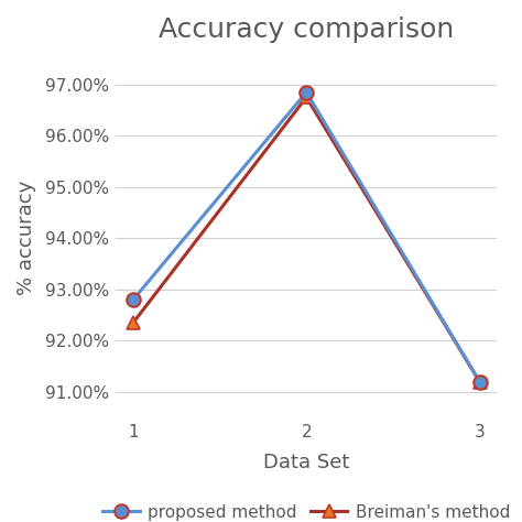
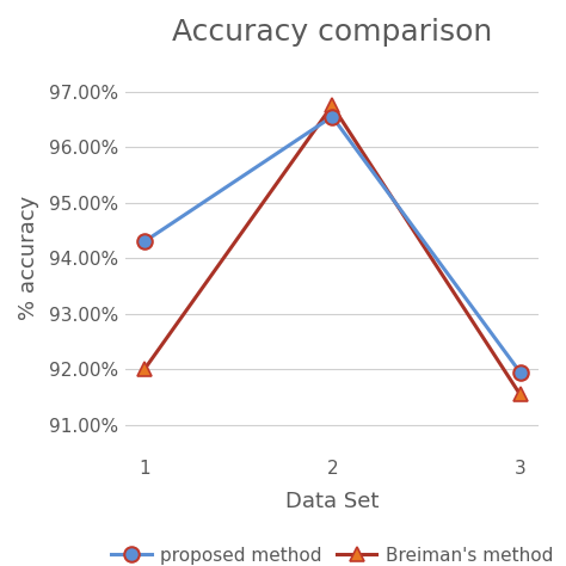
proposed method/1: 92.80% -> 94.30%
Breiman's method/1: 92.35% -> 92.00%
proposed method/2: 96.85% -> 96.55%
proposed method/3: 91.20% -> 91.95%
Breiman's method/3: 91.20% -> 91.55%
